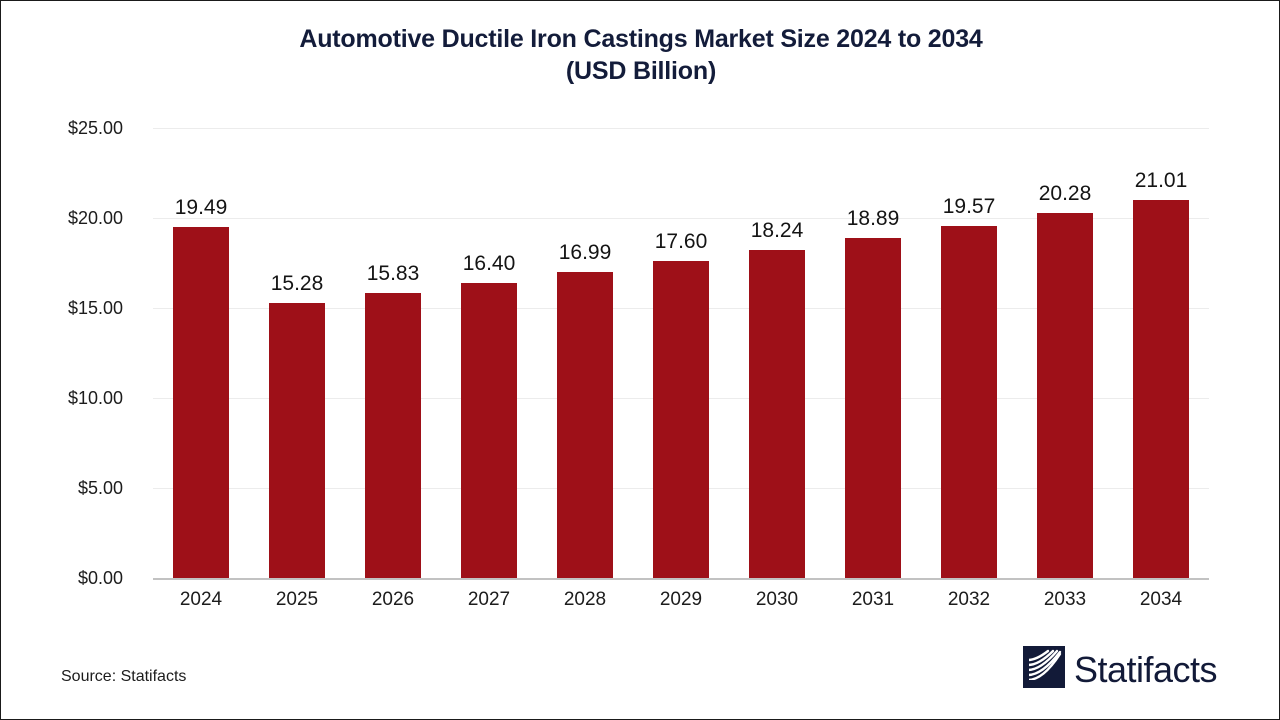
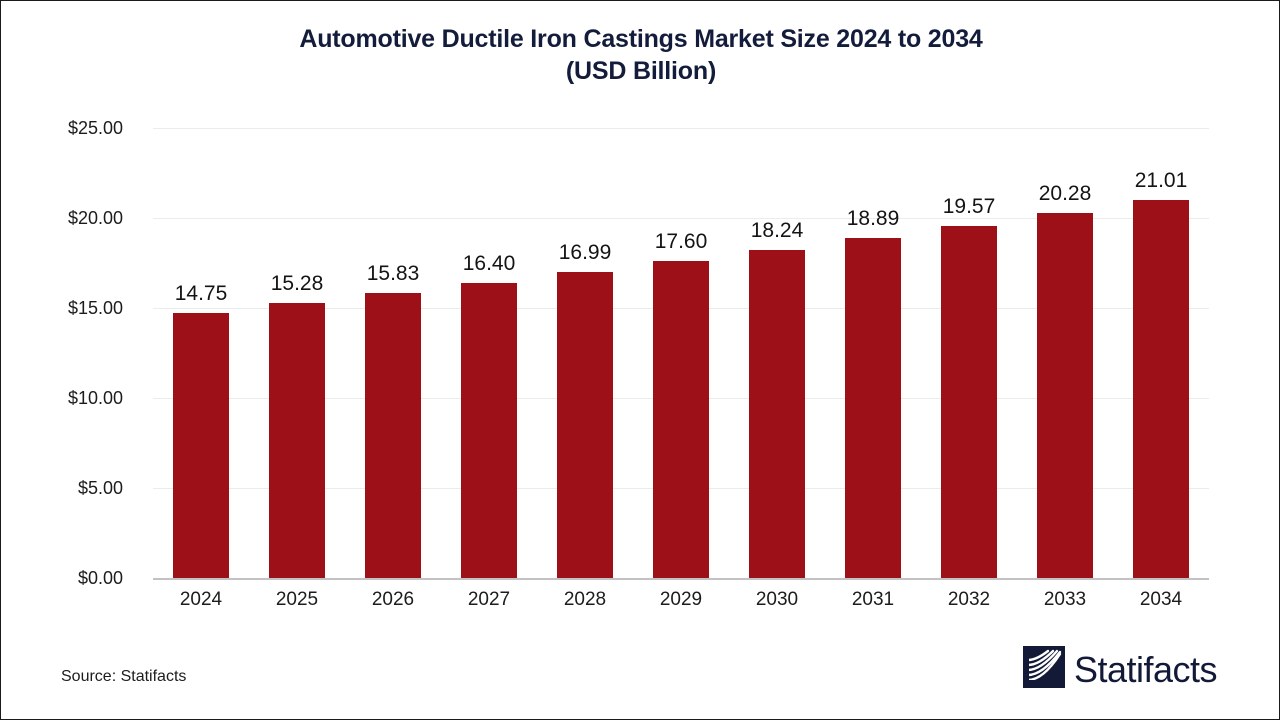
2024: 19.49 -> 14.75
